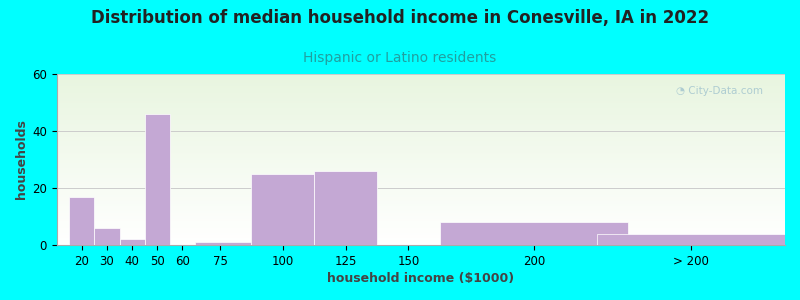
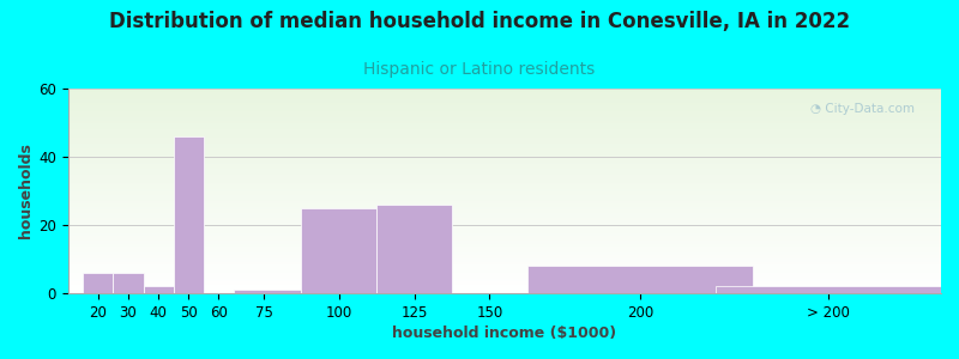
20: 17 -> 6
> 200: 4 -> 2
